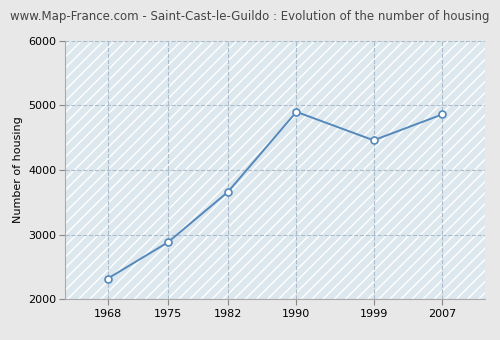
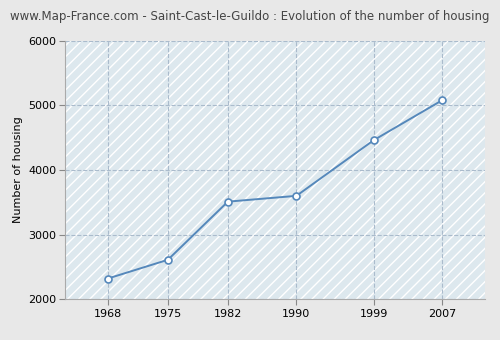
1975: 2880 -> 2610
1982: 3660 -> 3510
1990: 4900 -> 3600
2007: 4860 -> 5080
